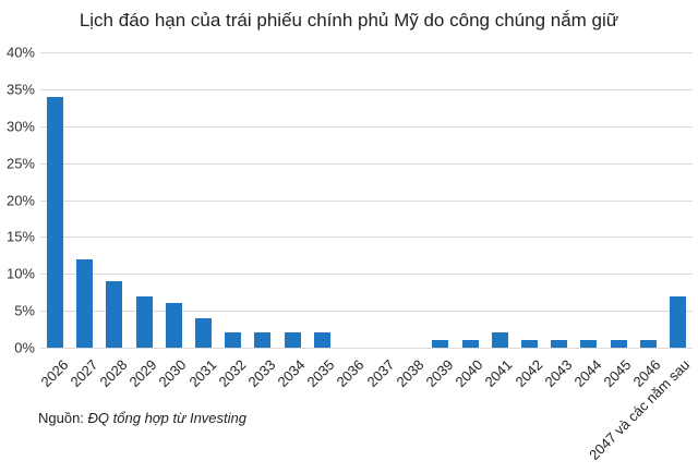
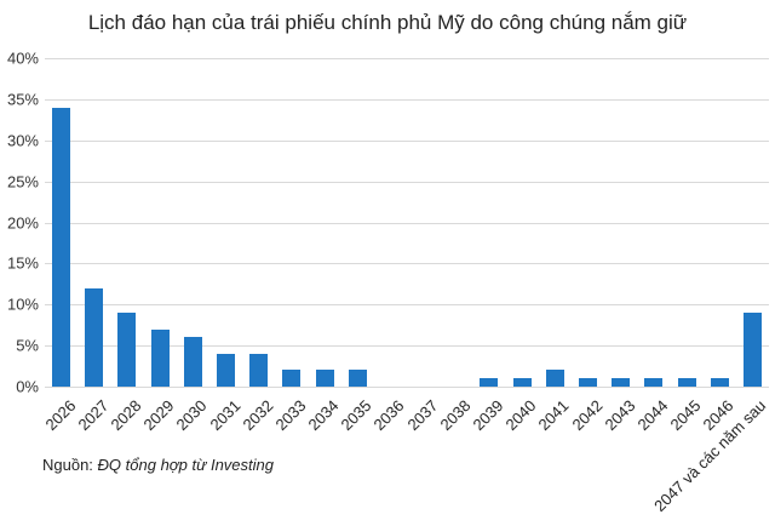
2032: 2% -> 4%
2047 và các năm sau: 7% -> 9%
